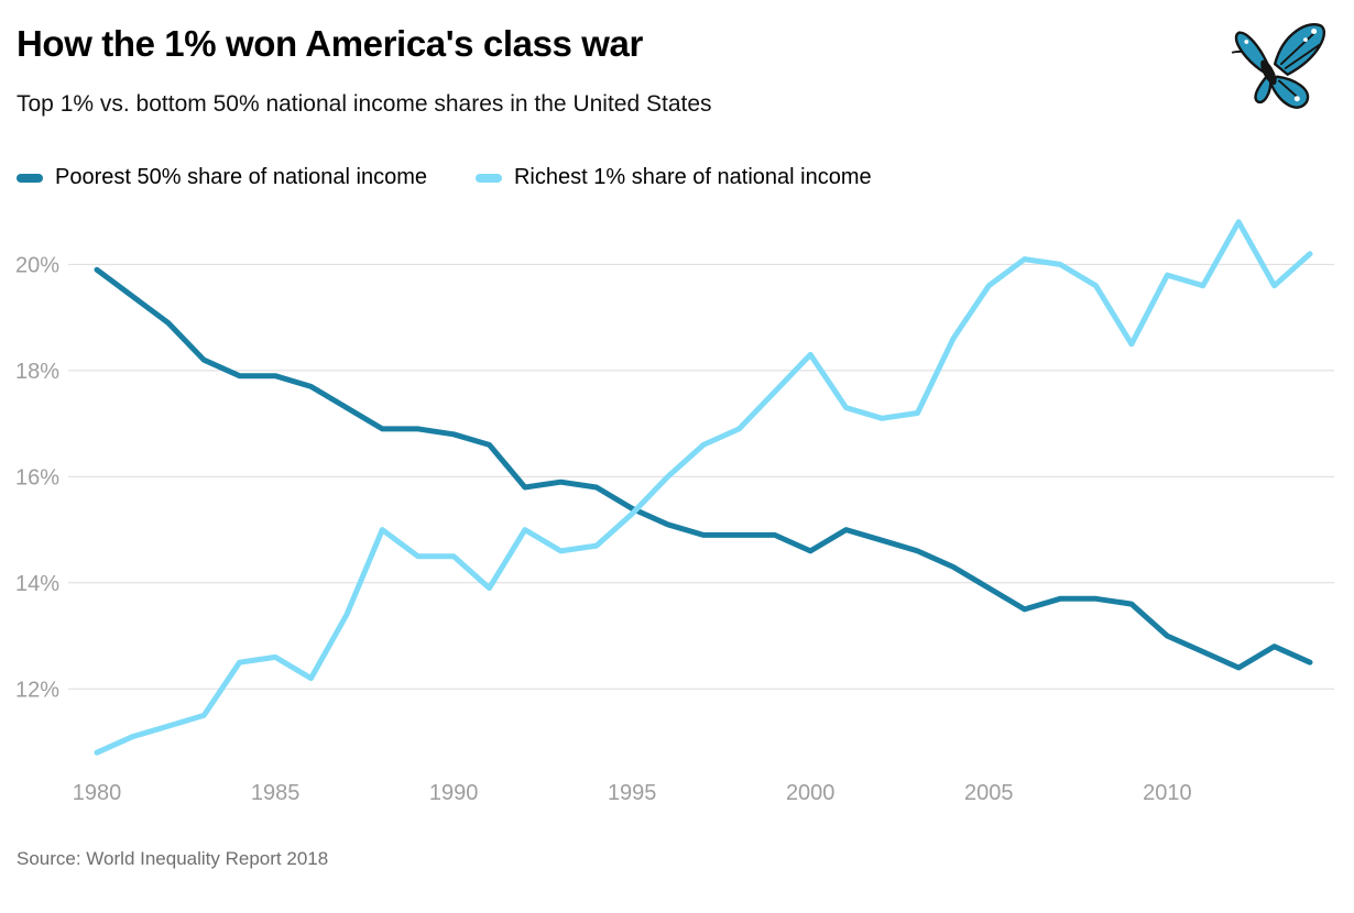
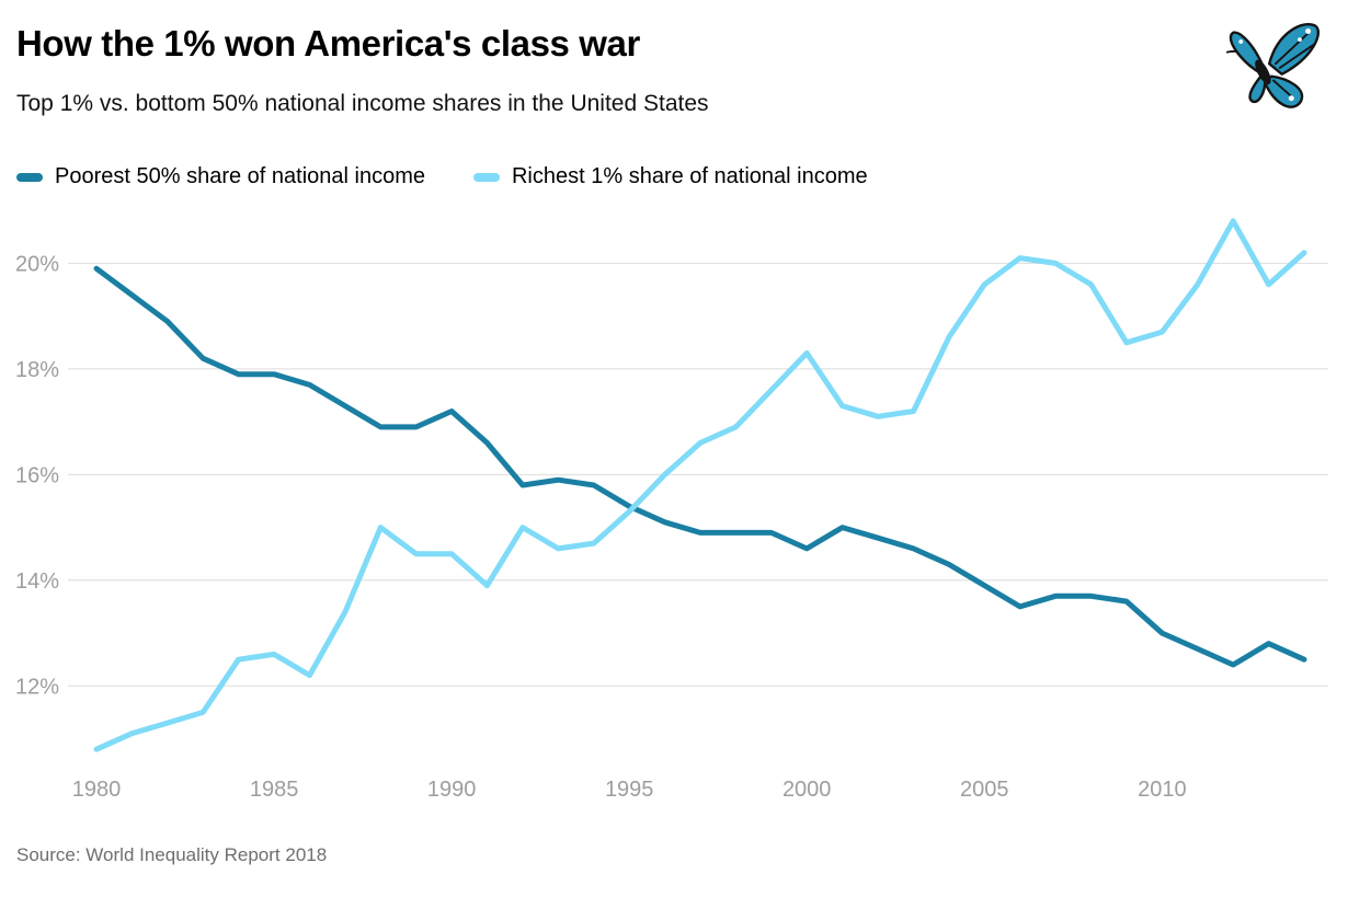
Poorest 50% share of national income/1990: 16.8% -> 17.2%
Richest 1% share of national income/2010: 19.8% -> 18.7%
